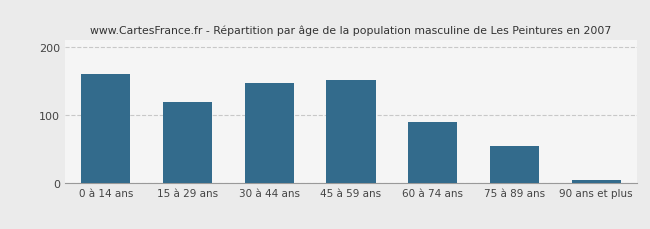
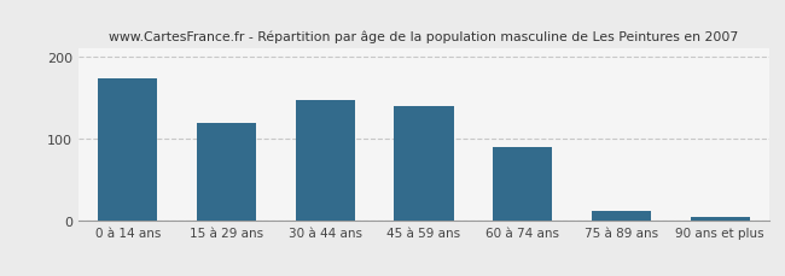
0 à 14 ans: 160 -> 174
45 à 59 ans: 152 -> 140
75 à 89 ans: 55 -> 12
